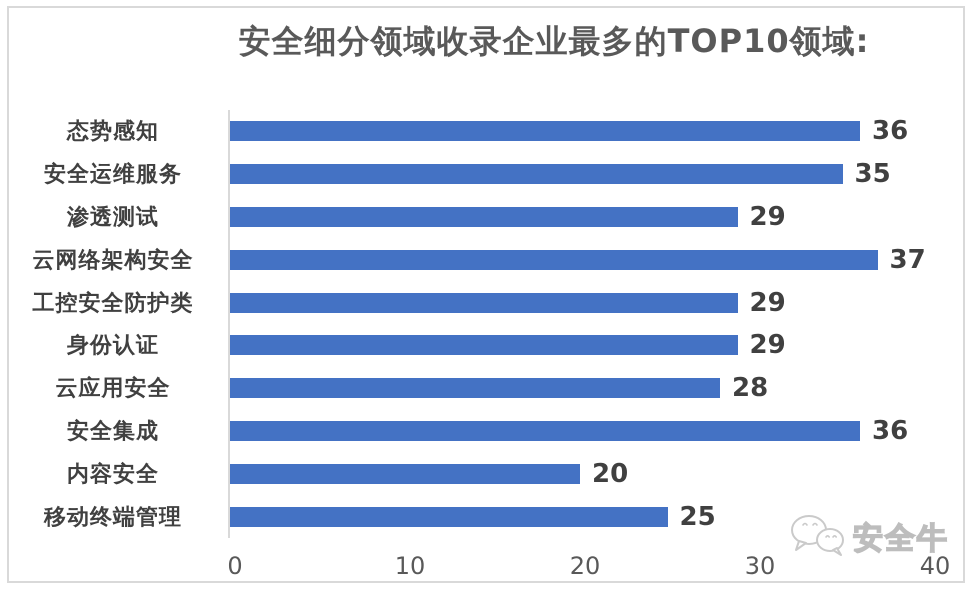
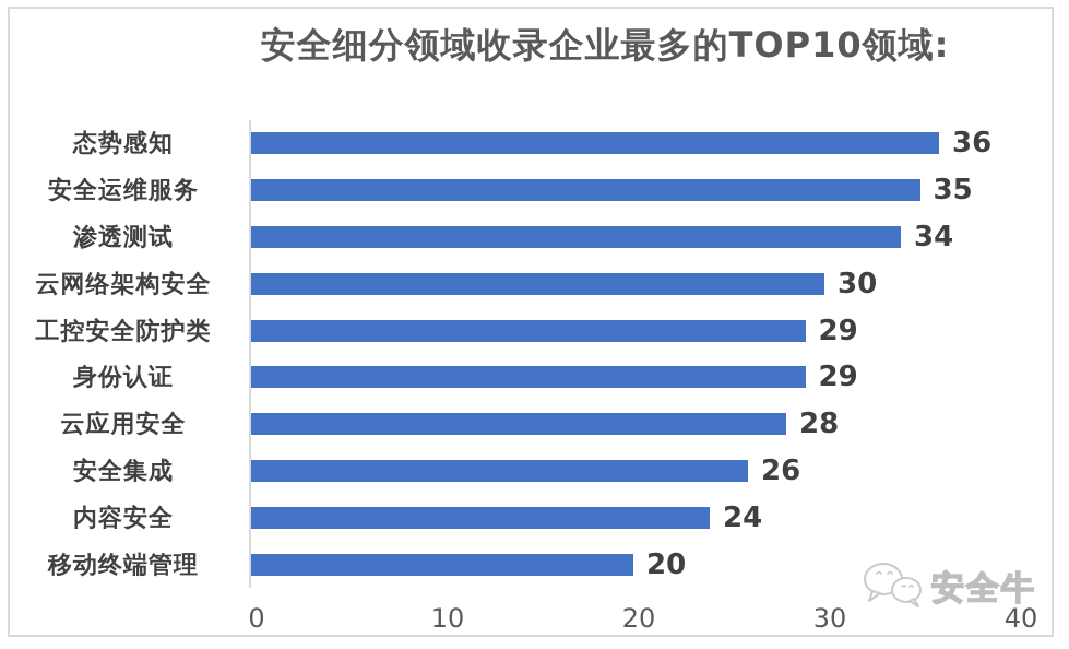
渗透测试: 29 -> 34
云网络架构安全: 37 -> 30
安全集成: 36 -> 26
内容安全: 20 -> 24
移动终端管理: 25 -> 20
